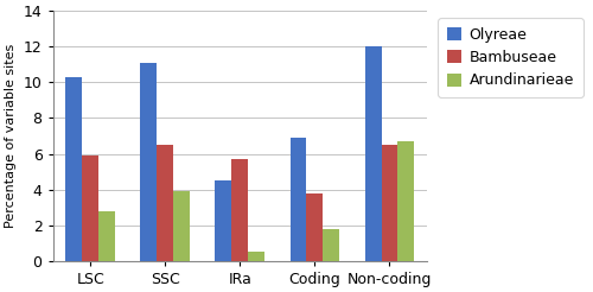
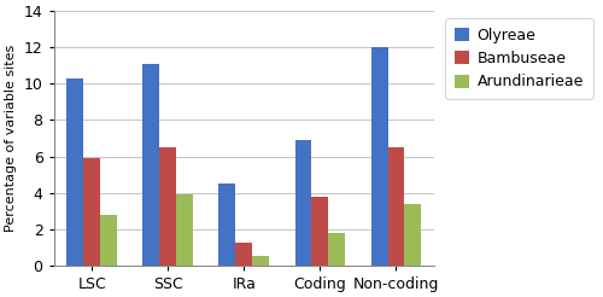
Bambuseae/IRa: 5.7 -> 1.2
Arundinarieae/Non-coding: 6.7 -> 3.4
